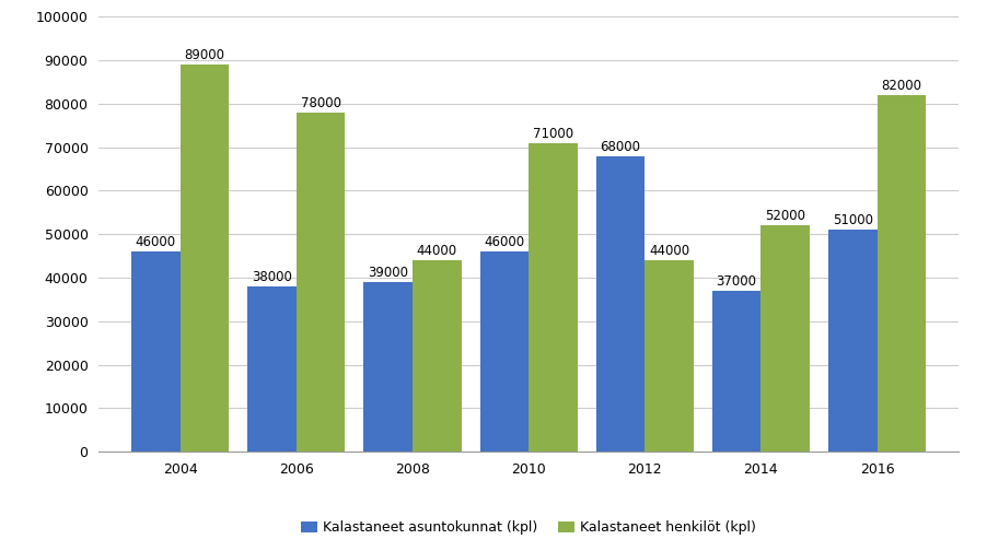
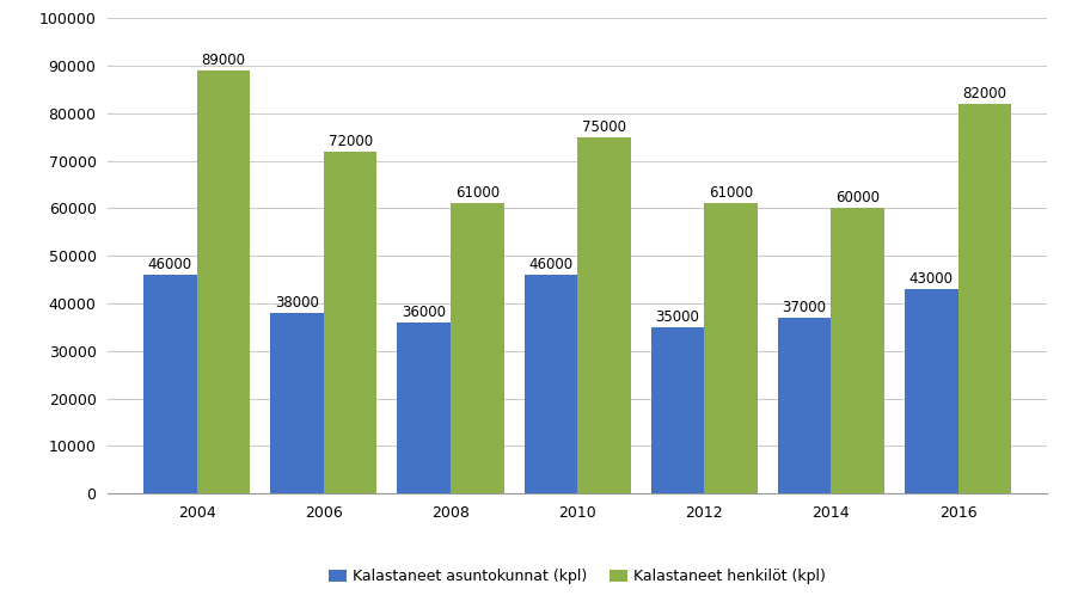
Kalastaneet henkilöt (kpl)/2006: 78000 -> 72000
Kalastaneet asuntokunnat (kpl)/2008: 39000 -> 36000
Kalastaneet henkilöt (kpl)/2008: 44000 -> 61000
Kalastaneet henkilöt (kpl)/2010: 71000 -> 75000
Kalastaneet asuntokunnat (kpl)/2012: 68000 -> 35000
Kalastaneet henkilöt (kpl)/2012: 44000 -> 61000
Kalastaneet henkilöt (kpl)/2014: 52000 -> 60000
Kalastaneet asuntokunnat (kpl)/2016: 51000 -> 43000
